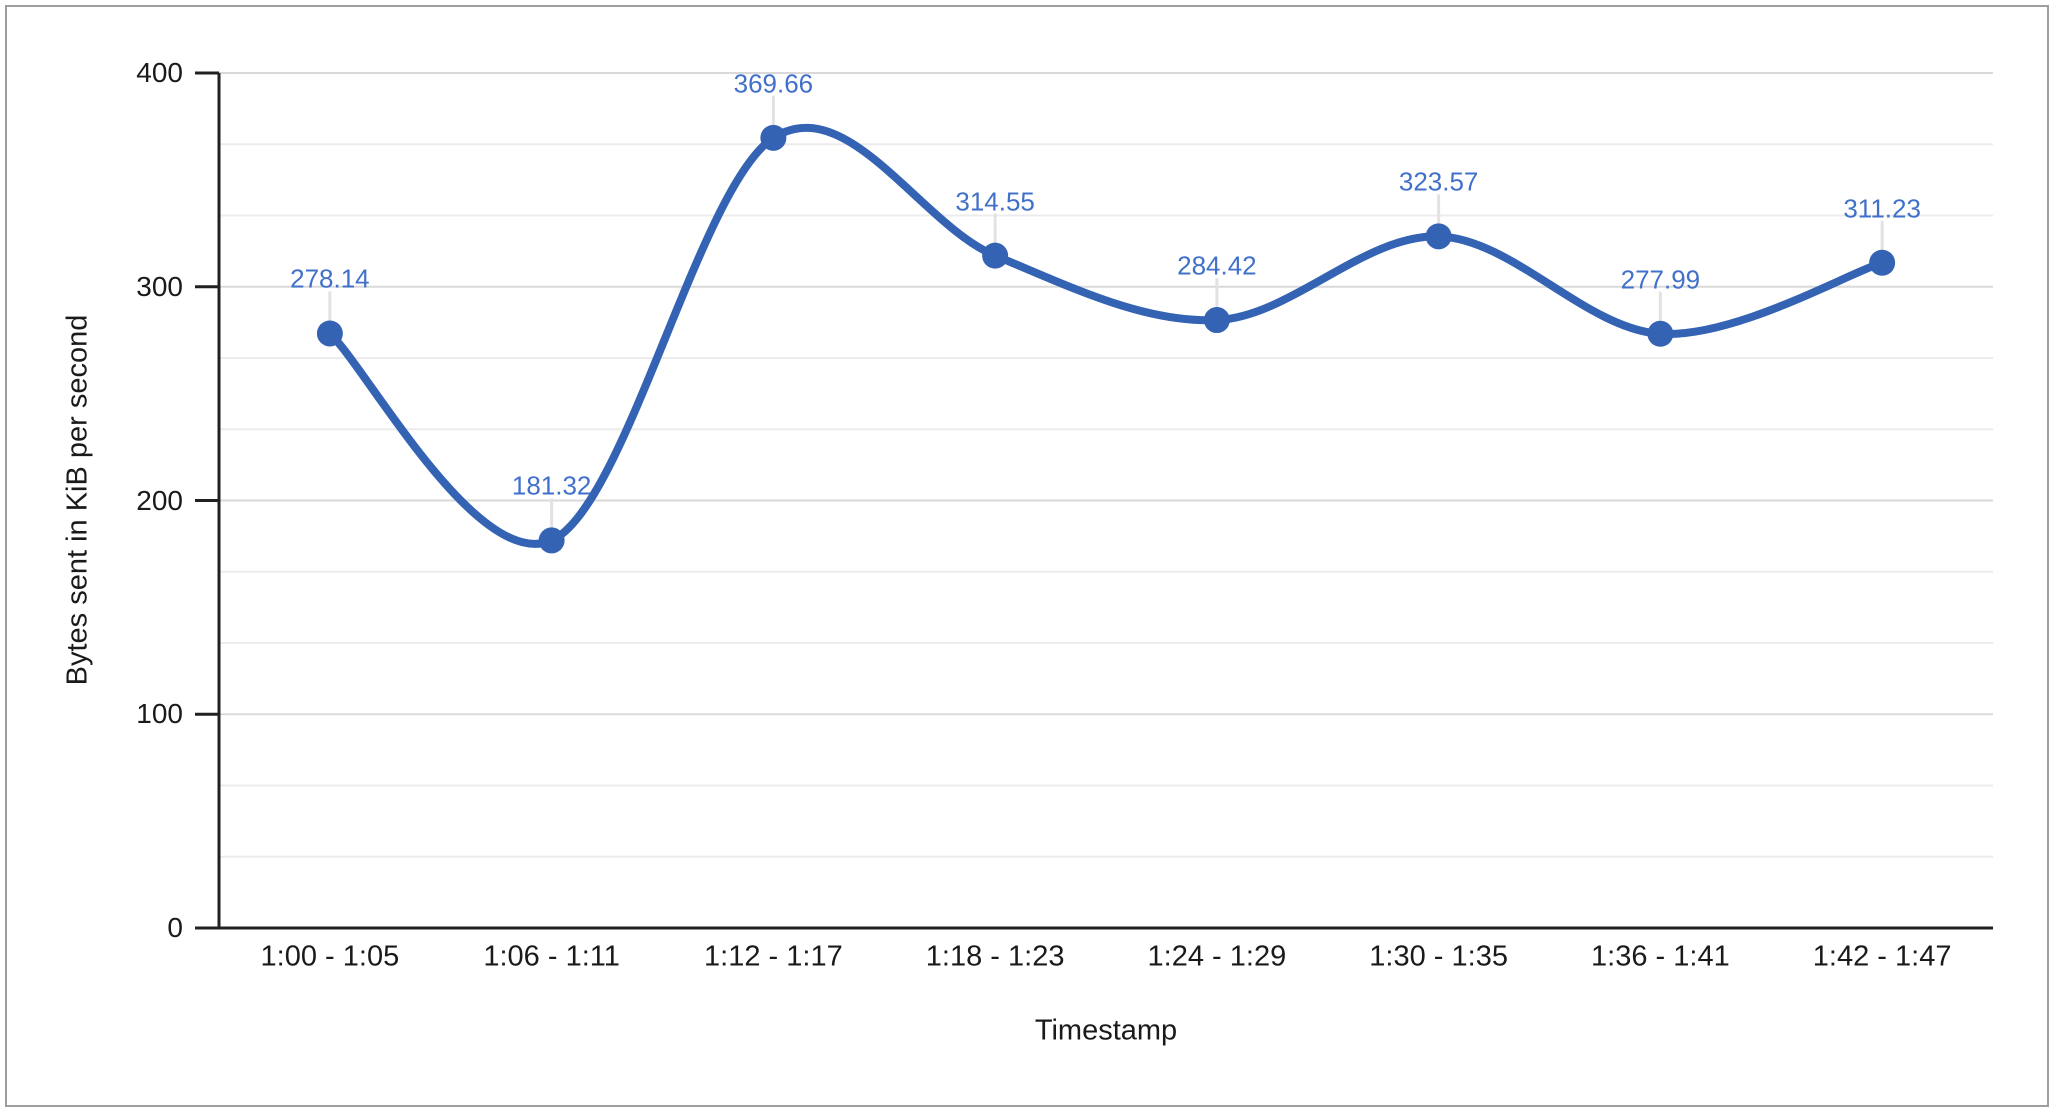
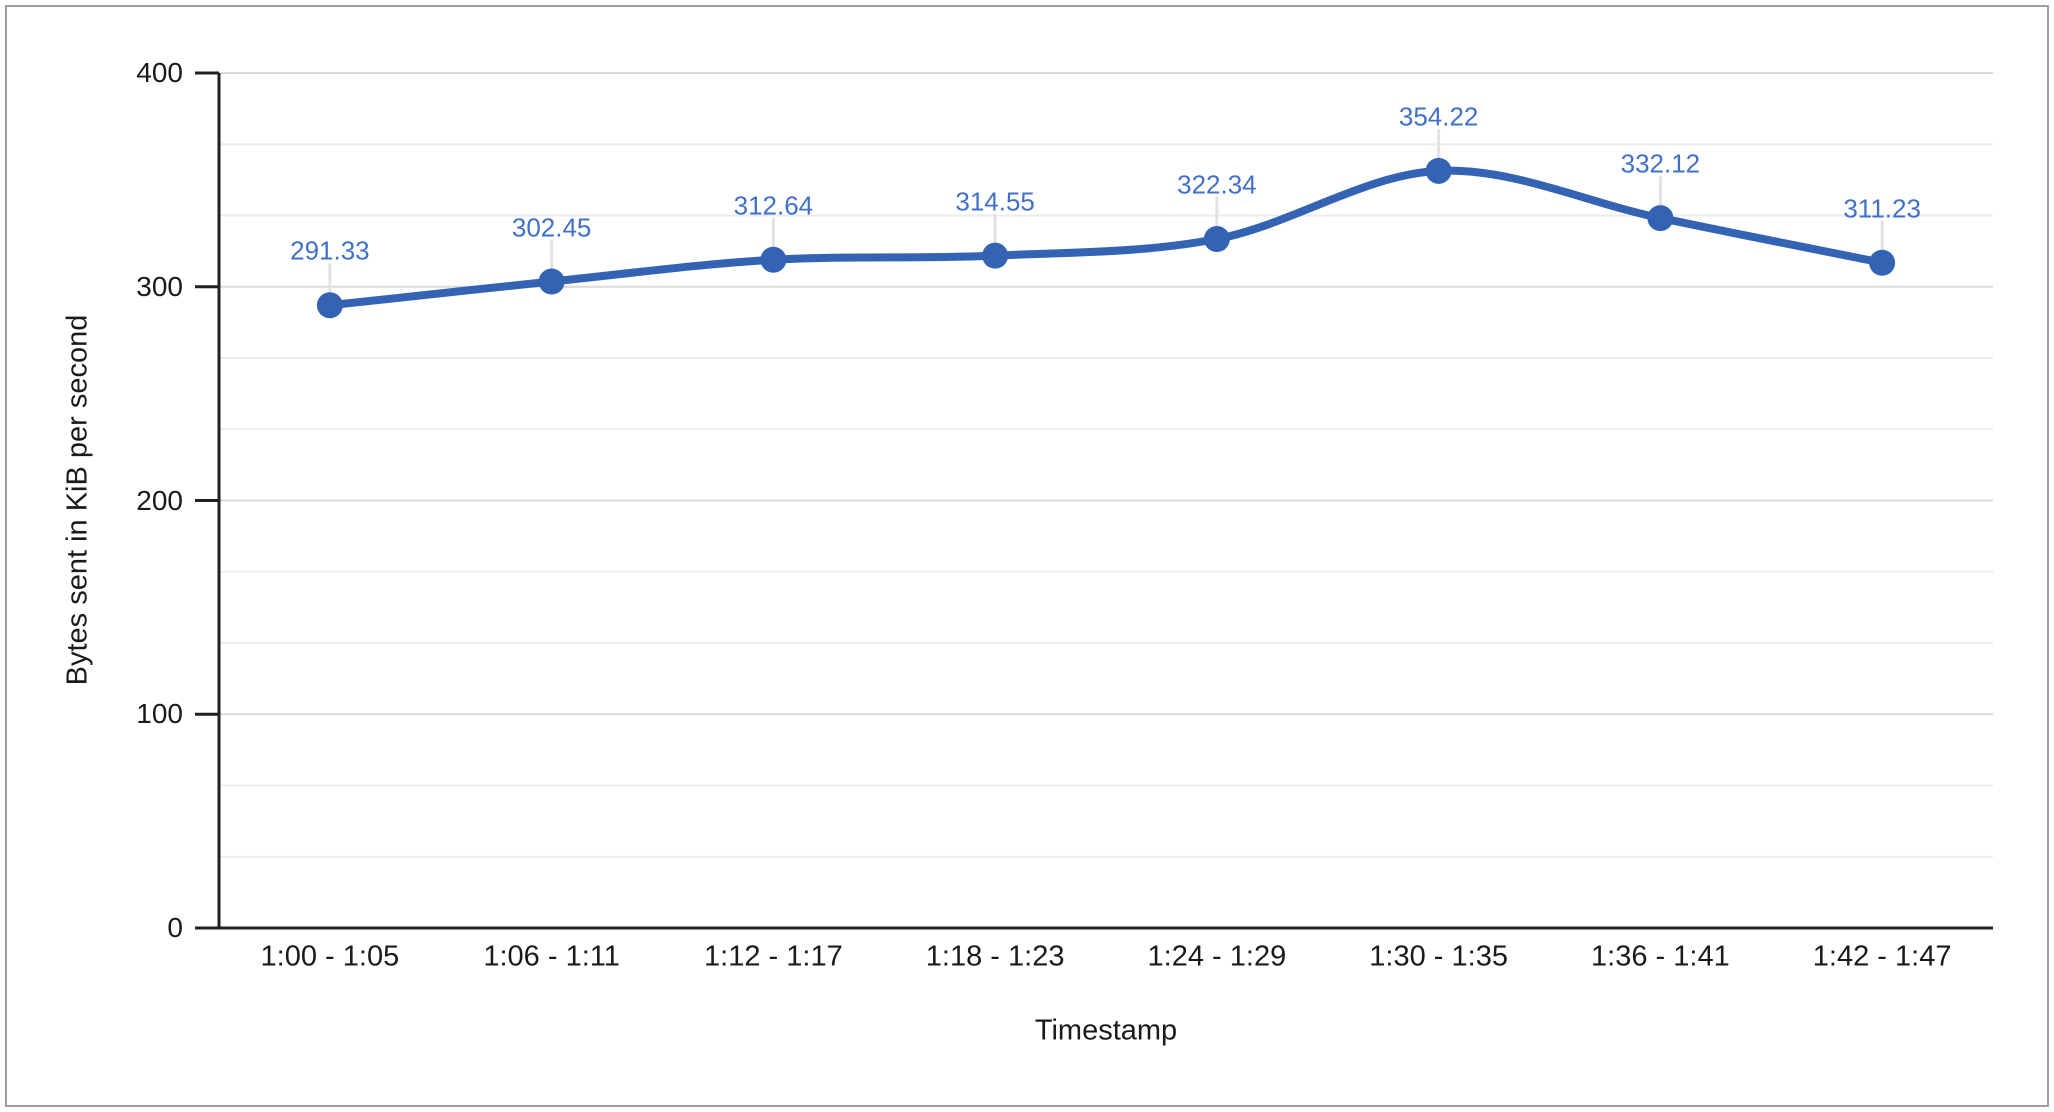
1:00 - 1:05: 278.14 -> 291.33
1:06 - 1:11: 181.32 -> 302.45
1:12 - 1:17: 369.66 -> 312.64
1:24 - 1:29: 284.42 -> 322.34
1:30 - 1:35: 323.57 -> 354.22
1:36 - 1:41: 277.99 -> 332.12
